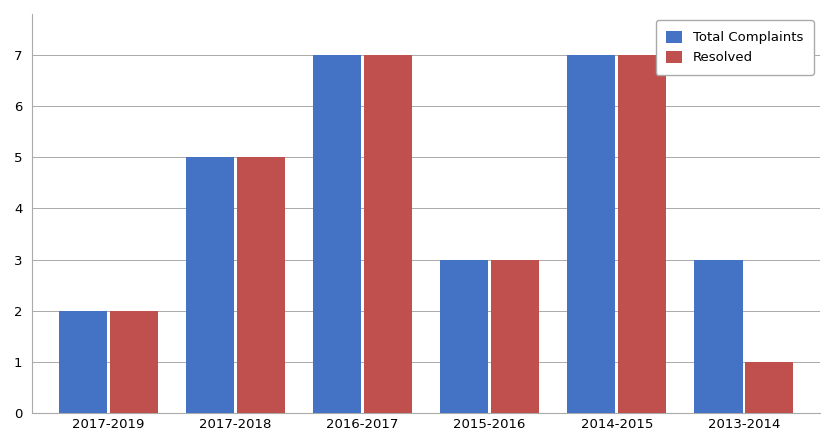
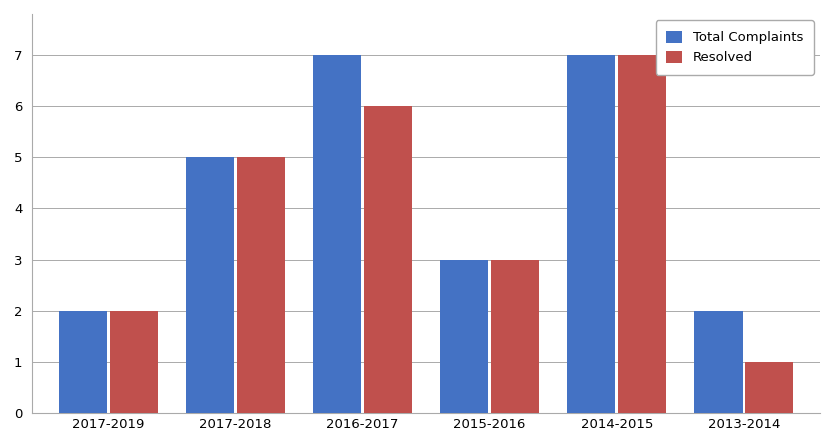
Resolved/2016-2017: 7 -> 6
Total Complaints/2013-2014: 3 -> 2
